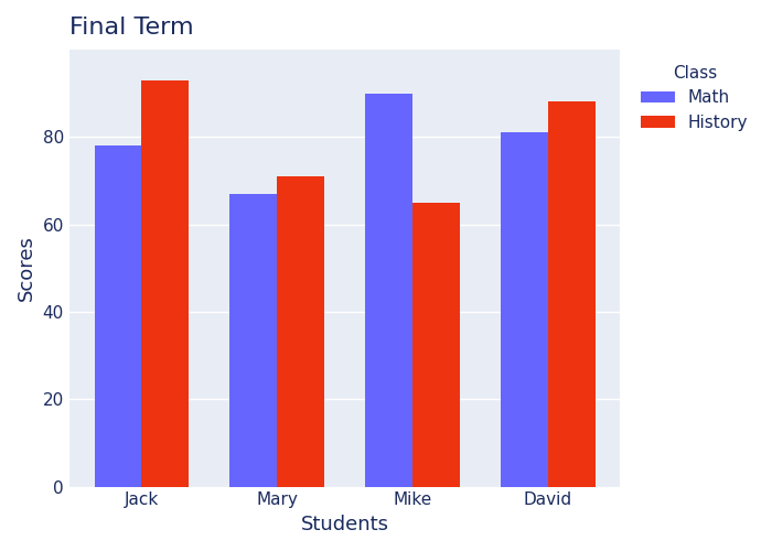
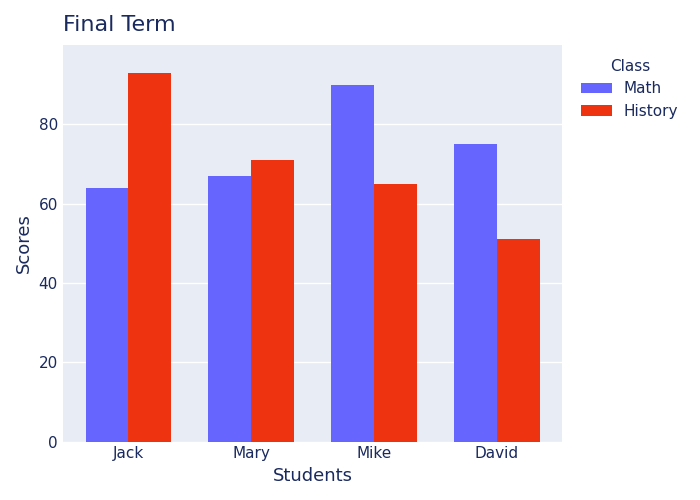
Math/Jack: 78 -> 64
Math/David: 81 -> 75
History/David: 88 -> 51
